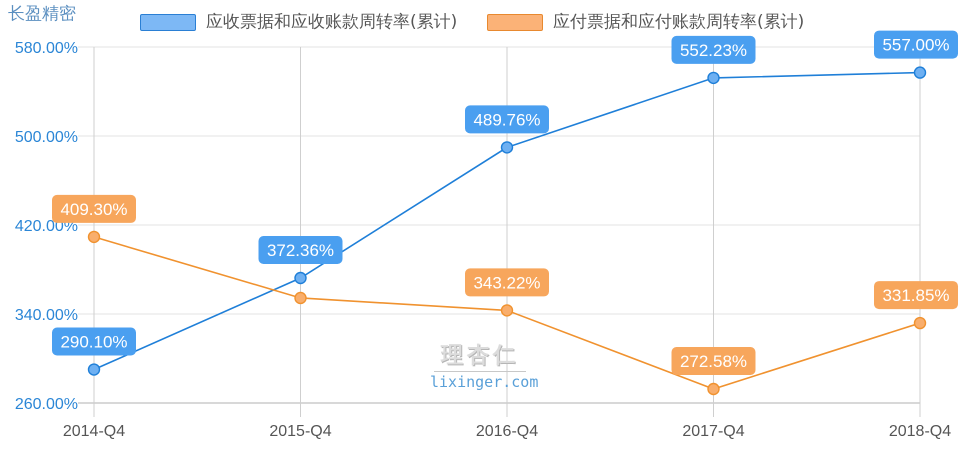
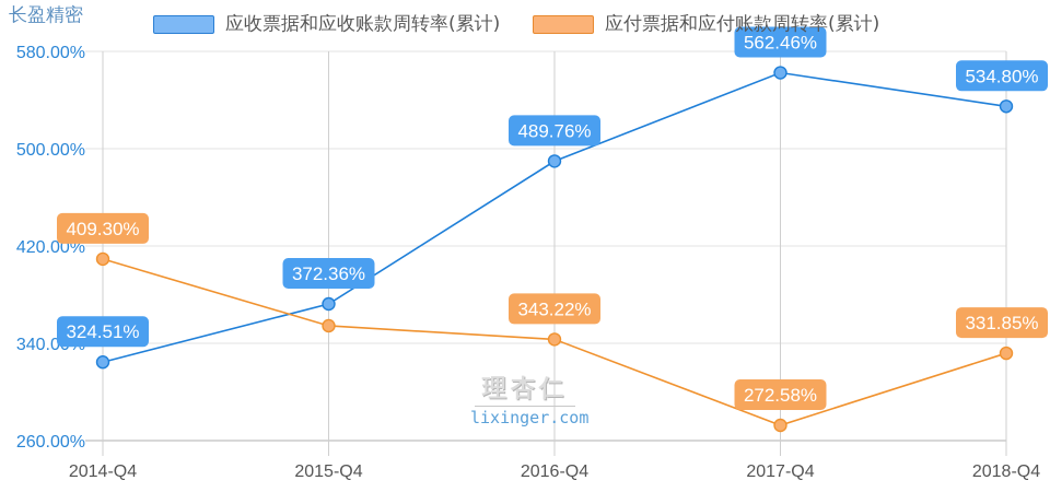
应收票据和应收账款周转率(累计)/2014-Q4: 290.10% -> 324.51%
应收票据和应收账款周转率(累计)/2017-Q4: 552.23% -> 562.46%
应收票据和应收账款周转率(累计)/2018-Q4: 557.00% -> 534.80%
